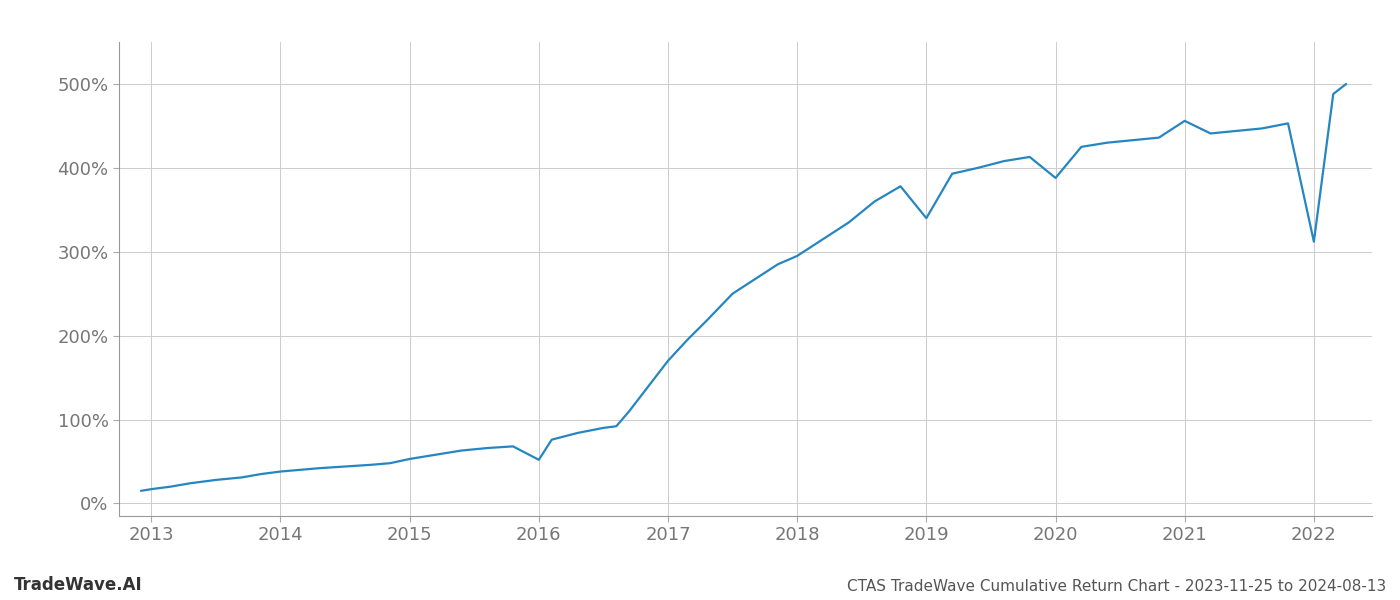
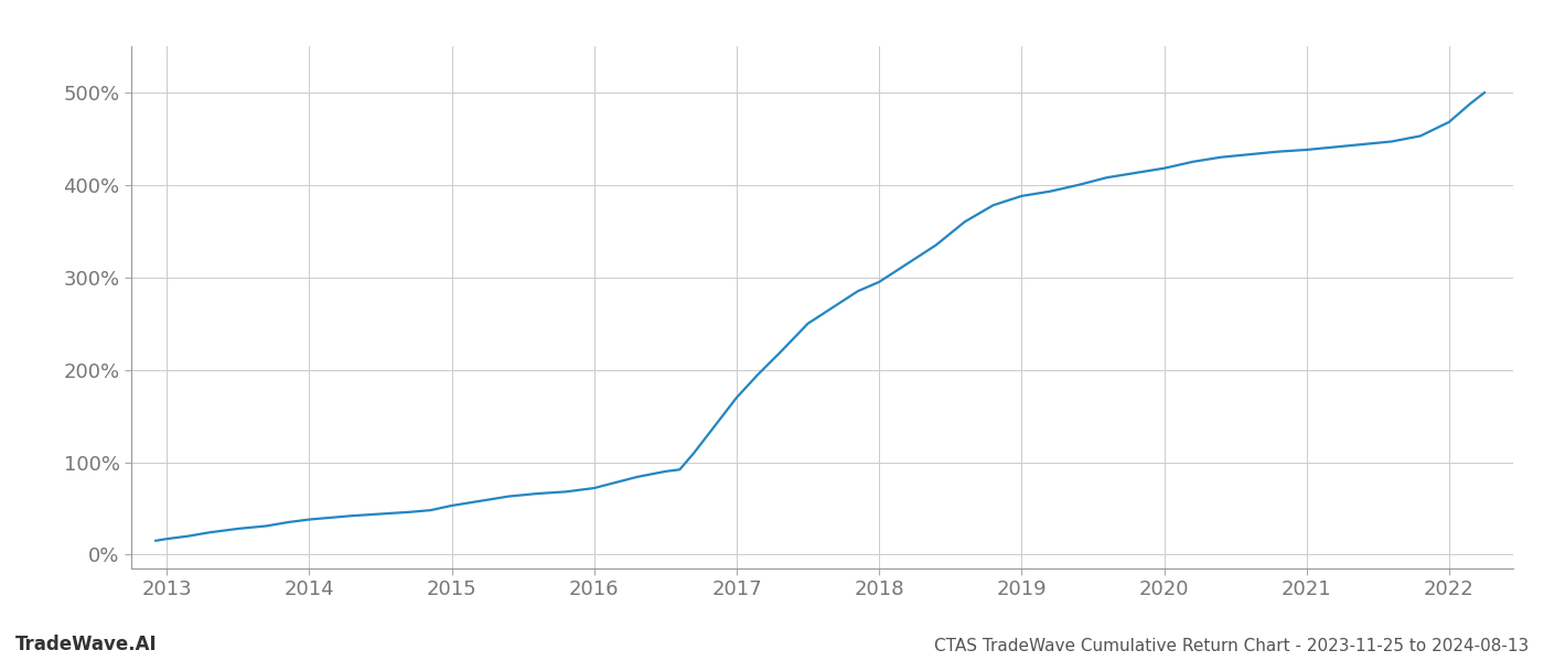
2016: 52% -> 72%
2019: 340% -> 388%
2020: 388% -> 418%
2021: 456% -> 438%
2022: 312% -> 468%
